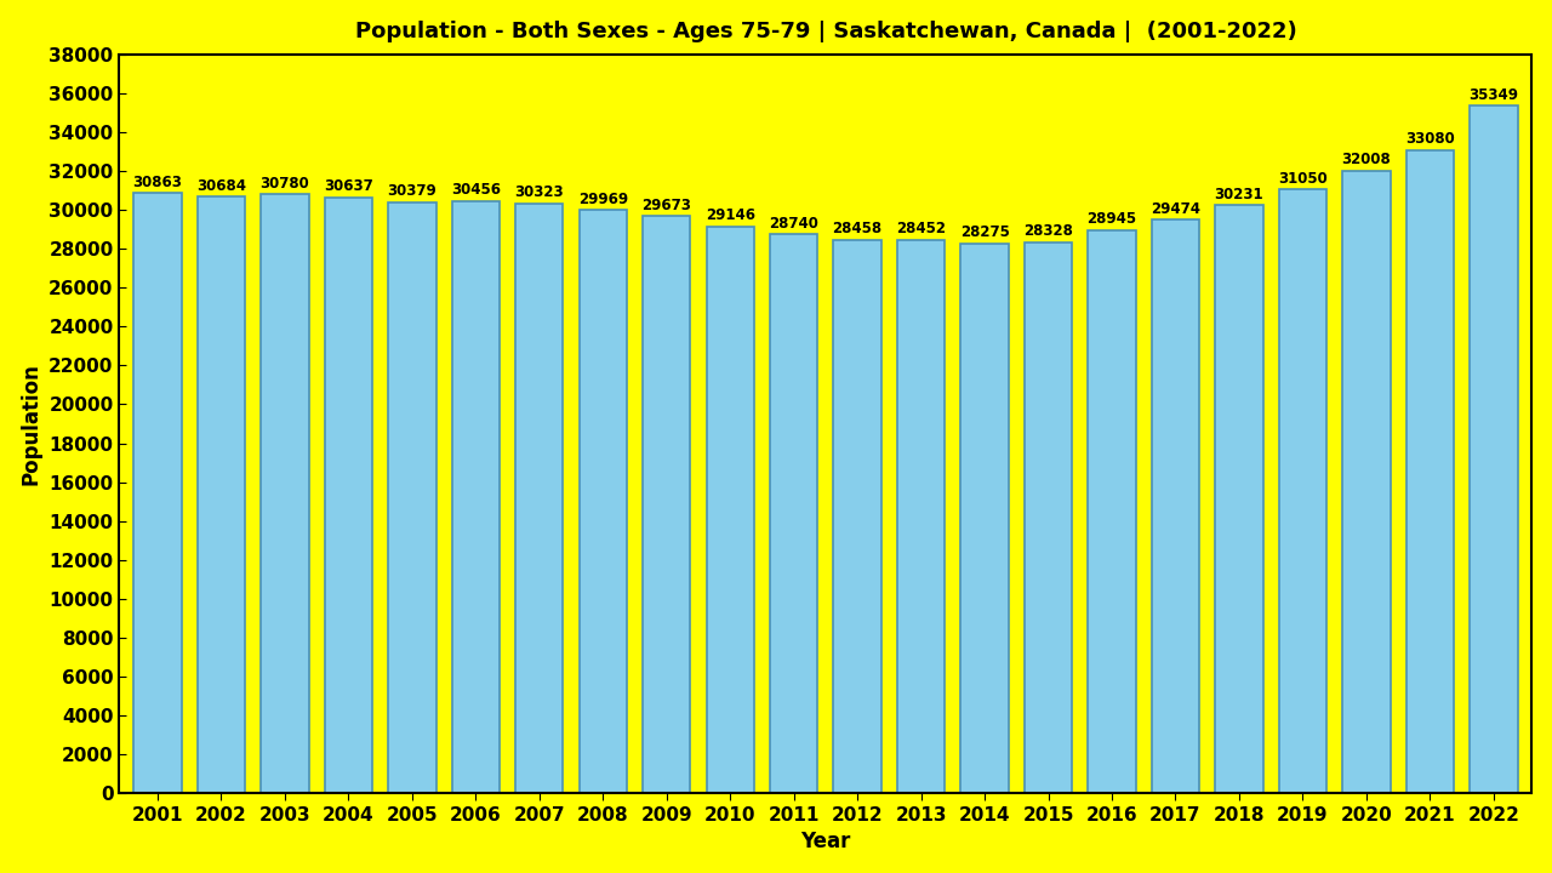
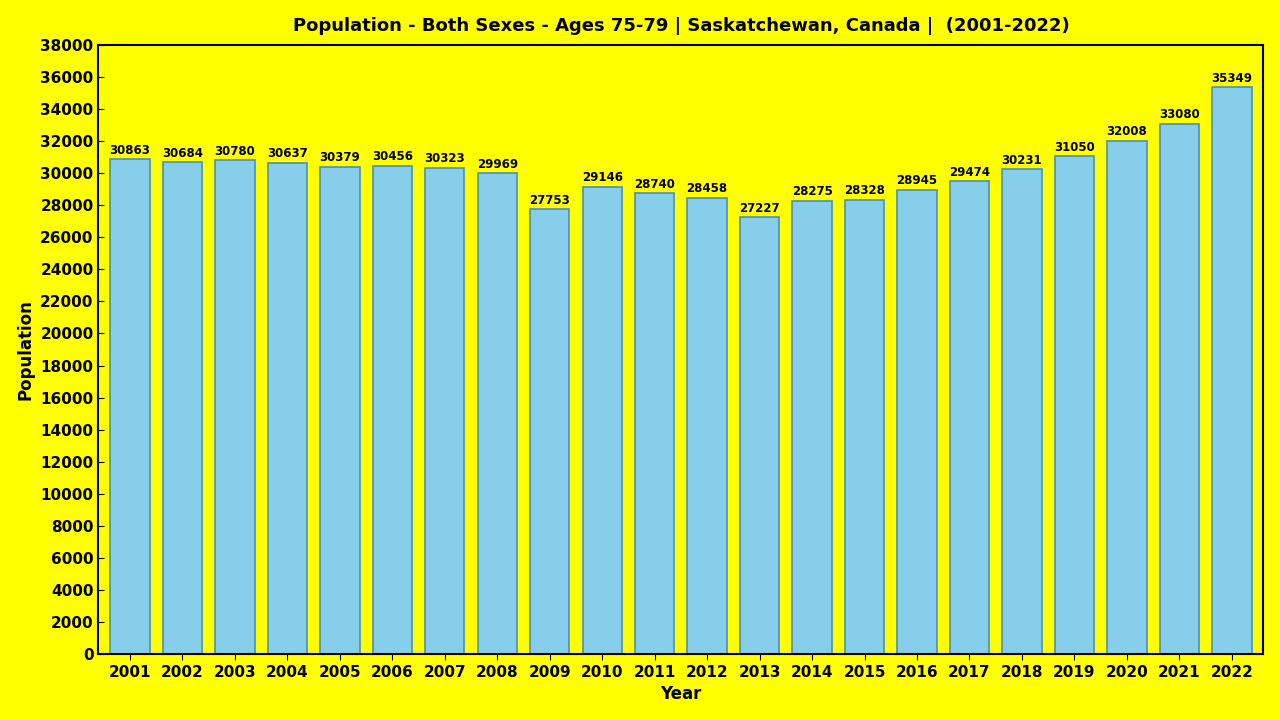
2009: 29673 -> 27753
2013: 28452 -> 27227
